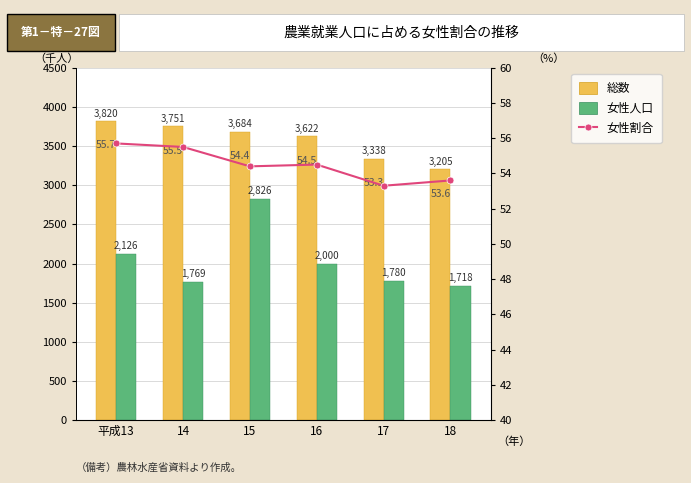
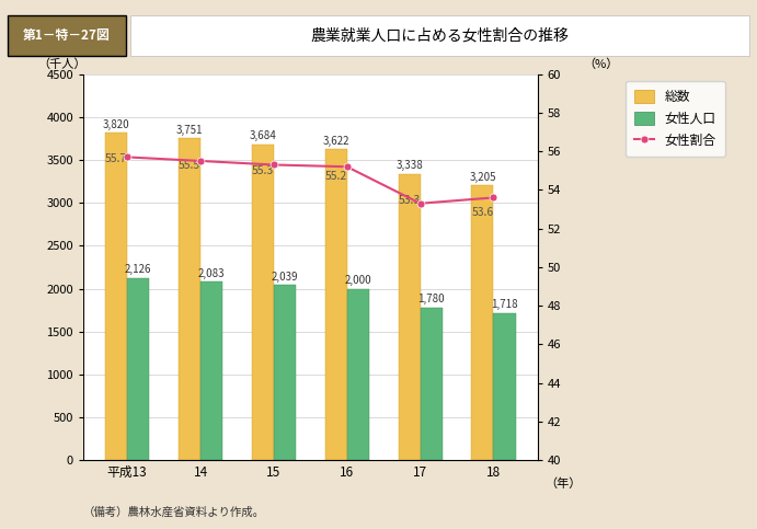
女性人口/14: 1,769 -> 2,083
女性割合/15: 54.4 -> 55.3
女性人口/15: 2,826 -> 2,039
女性割合/16: 54.5 -> 55.2
